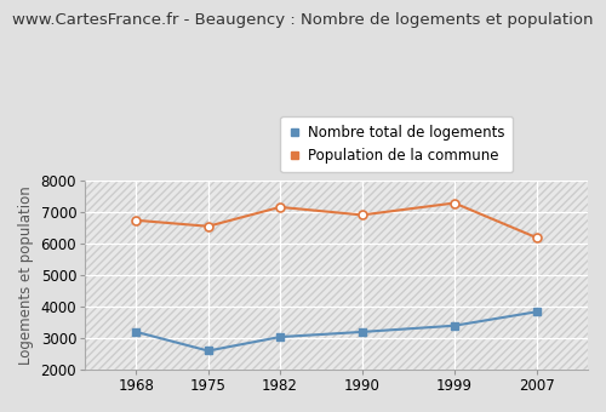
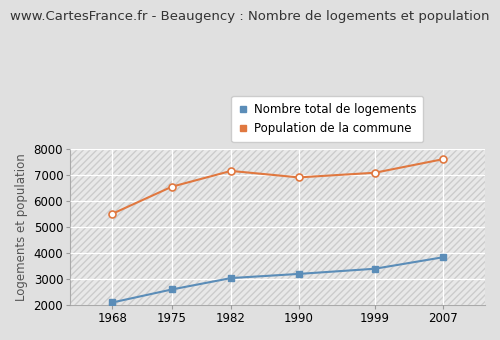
Nombre total de logements/1968: 3200 -> 2100
Population de la commune/1968: 6750 -> 5520
Population de la commune/1999: 7300 -> 7100
Population de la commune/2007: 6200 -> 7620
